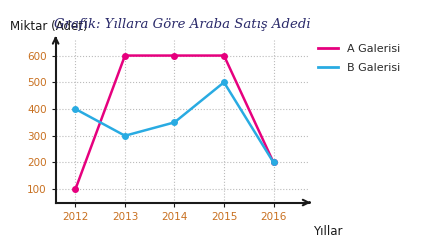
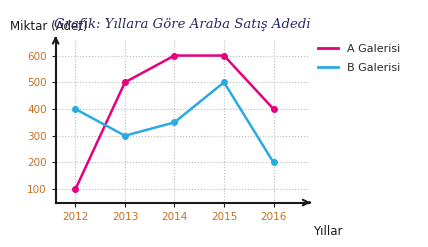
A Galerisi/2013: 600 -> 500
A Galerisi/2016: 200 -> 400
